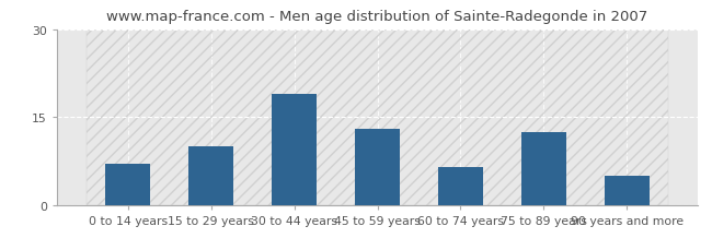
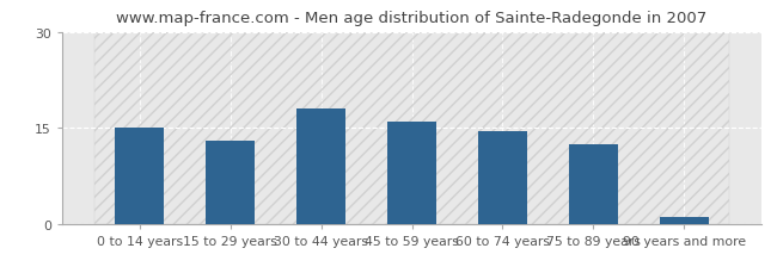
0 to 14 years: 7.0 -> 15.0
15 to 29 years: 10.0 -> 13.0
30 to 44 years: 19.0 -> 18.0
45 to 59 years: 13.0 -> 16.0
60 to 74 years: 6.4 -> 14.5
90 years and more: 5.0 -> 1.0
